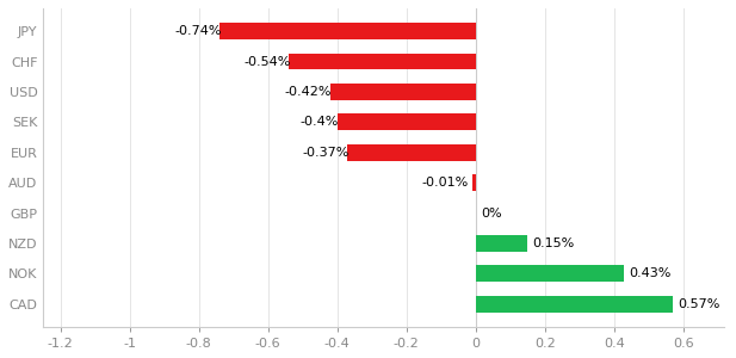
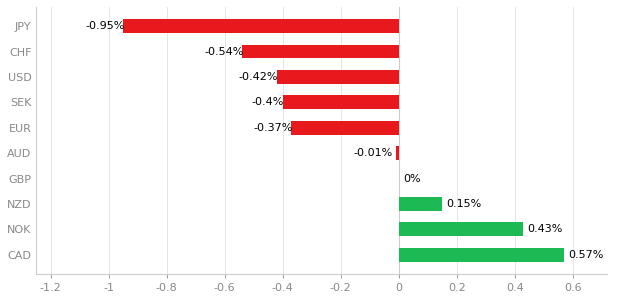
JPY: -0.74% -> -0.95%
